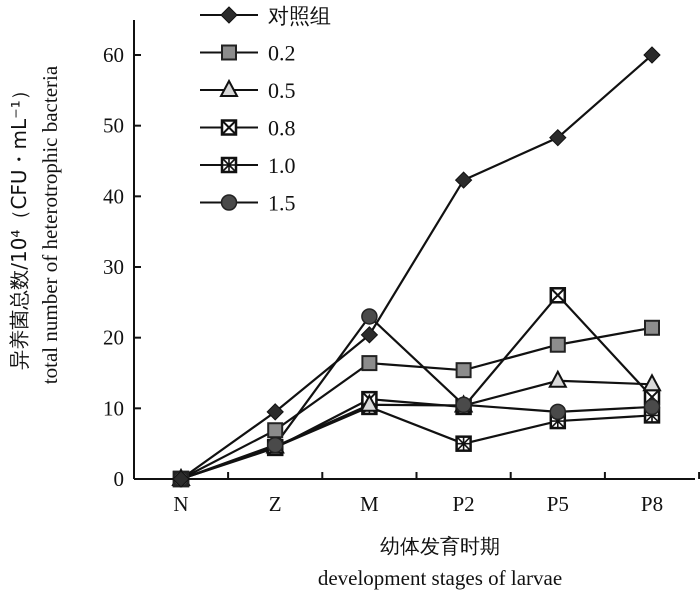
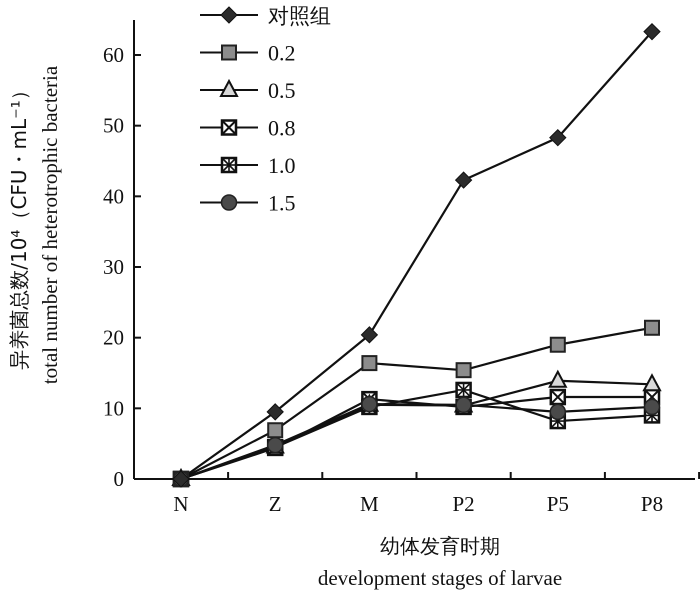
1.5/M: 23 -> 11
1.0/P2: 5 -> 13
0.8/P5: 26 -> 12
对照组/P8: 60 -> 63
